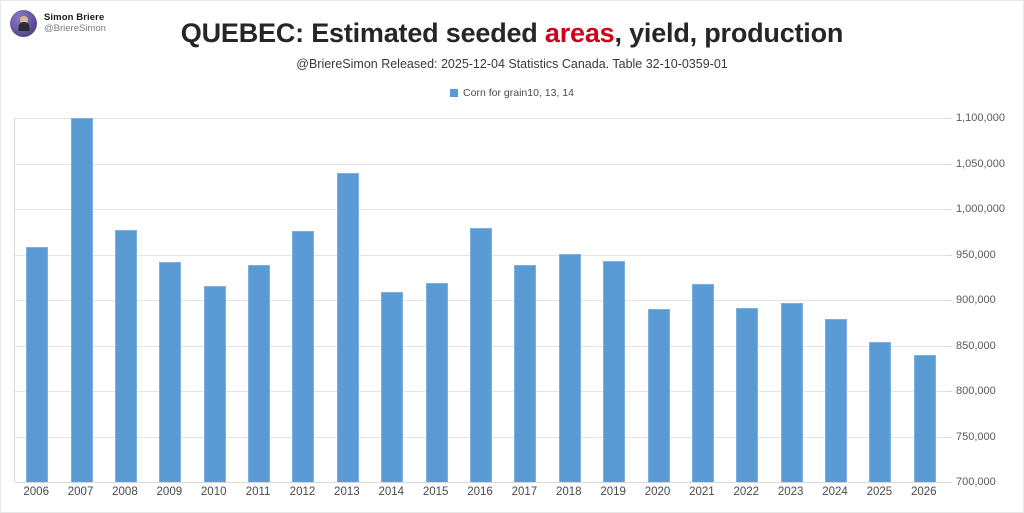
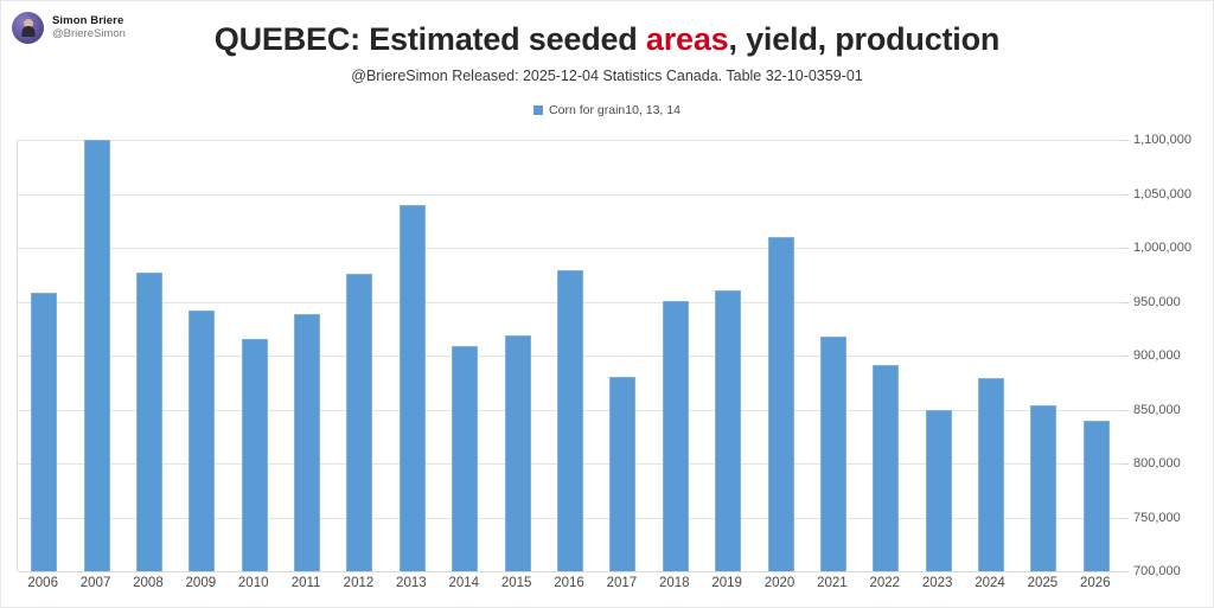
2017: 940000 -> 880000
2019: 940000 -> 960000
2020: 890000 -> 1010000
2023: 900000 -> 850000
